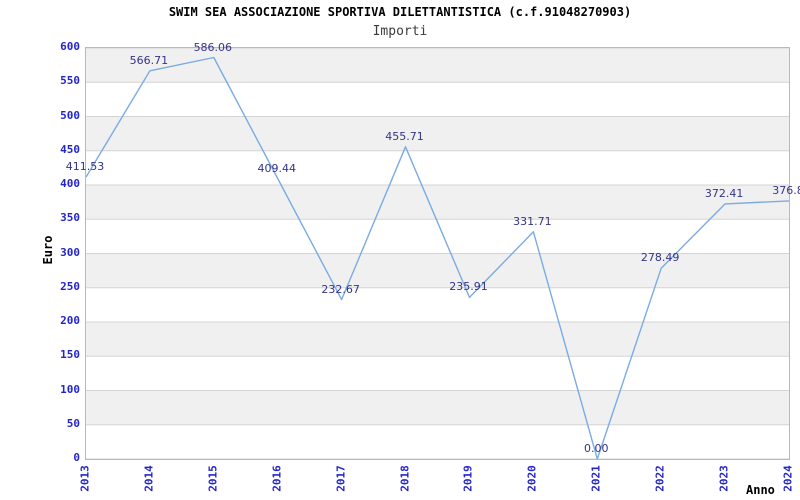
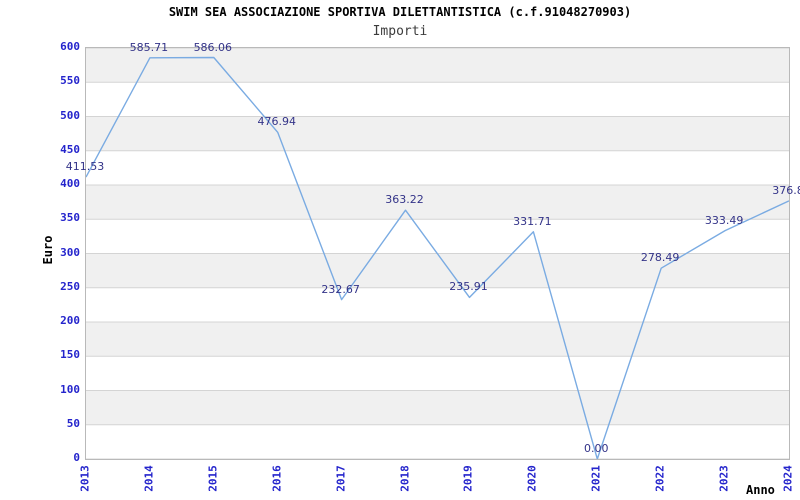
2014: 566.71 -> 585.71
2016: 409.44 -> 476.94
2018: 455.71 -> 363.22
2023: 372.41 -> 333.49
